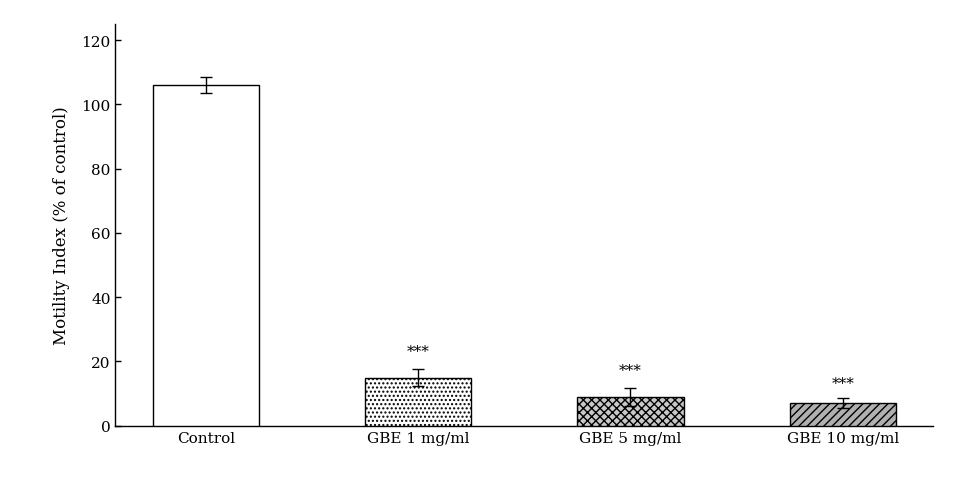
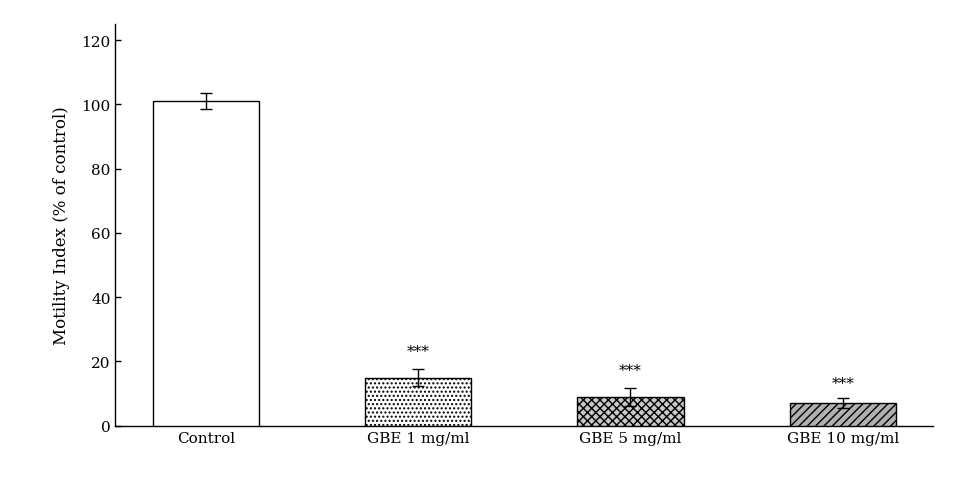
Control: 106 -> 101
